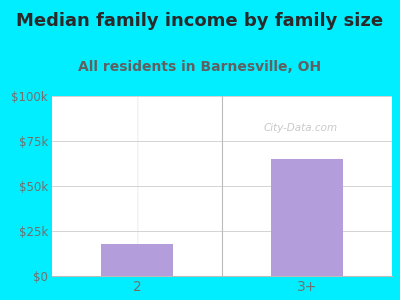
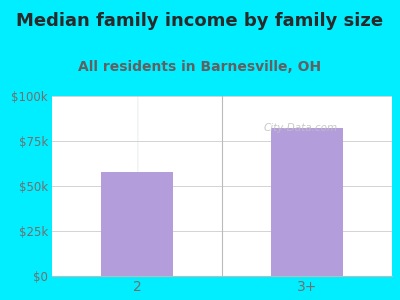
2: $18k -> $58k
3+: $65k -> $82k
